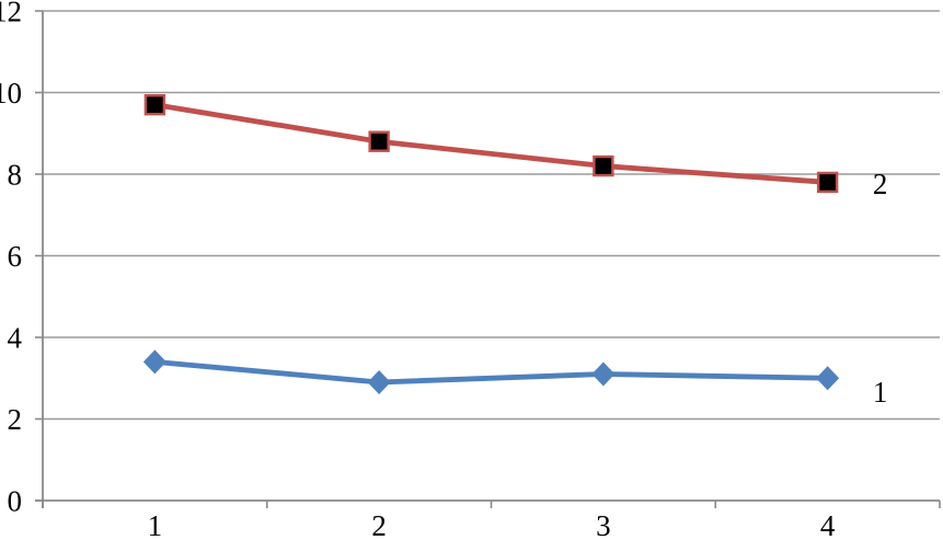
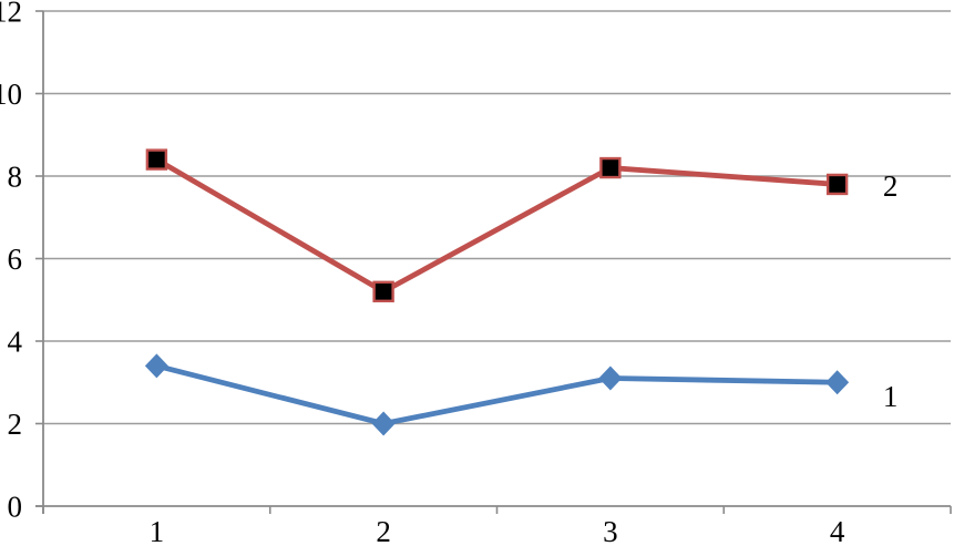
2/1: 9.7 -> 8.4
1/2: 2.9 -> 2.0
2/2: 8.8 -> 5.2
